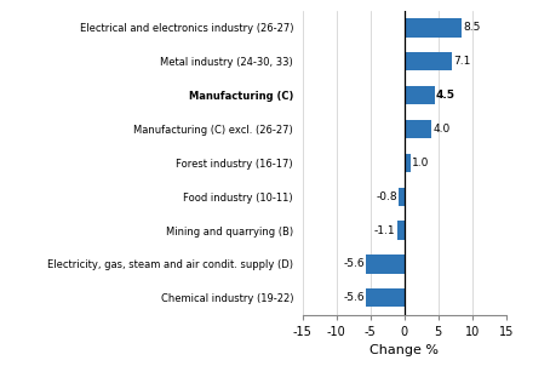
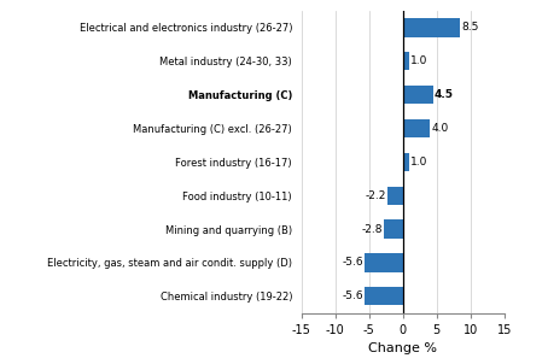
Metal industry (24-30, 33): 7.1 -> 1.0
Food industry (10-11): -0.8 -> -2.2
Mining and quarrying (B): -1.1 -> -2.8
